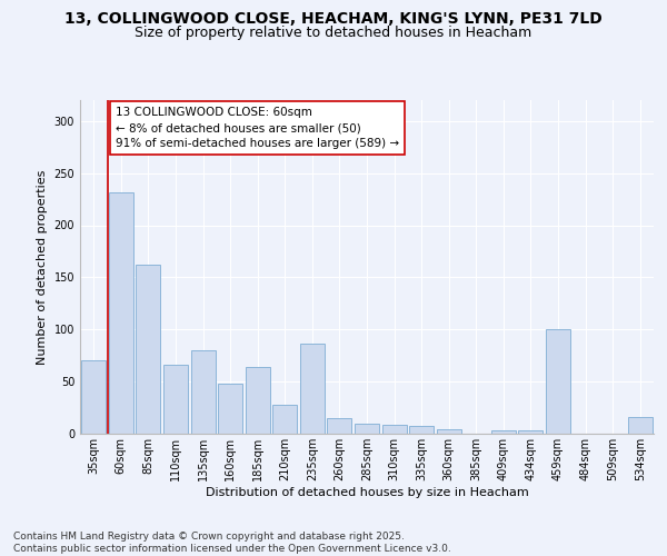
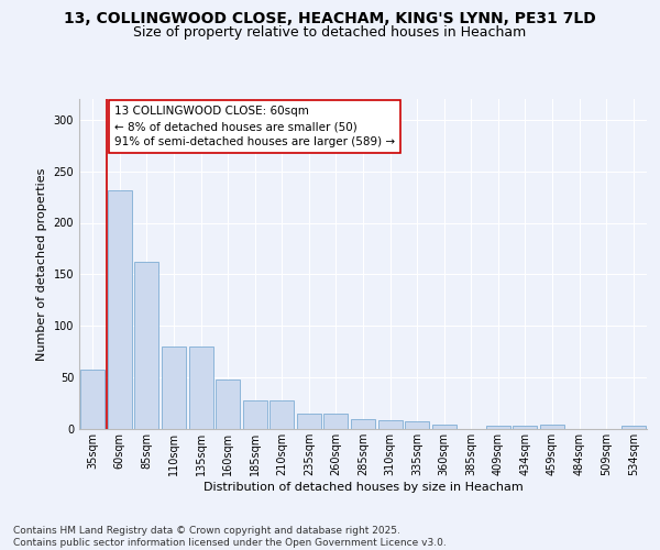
35sqm: 70 -> 58
110sqm: 66 -> 80
185sqm: 64 -> 28
235sqm: 86 -> 15
459sqm: 100 -> 4
534sqm: 16 -> 3
